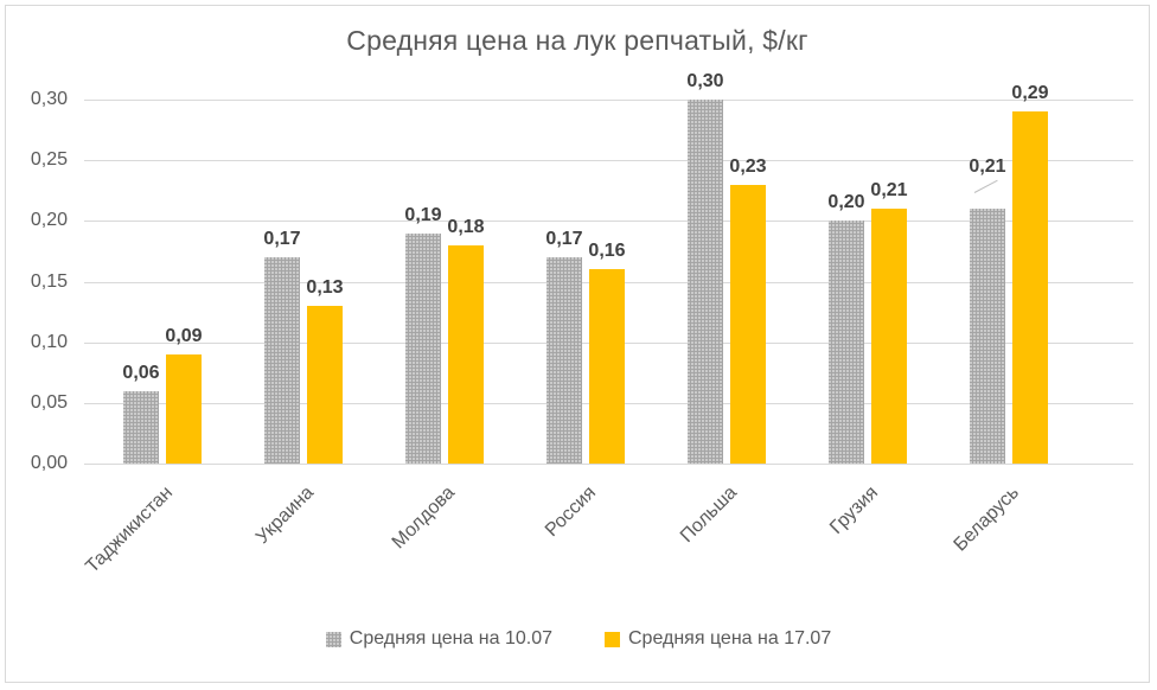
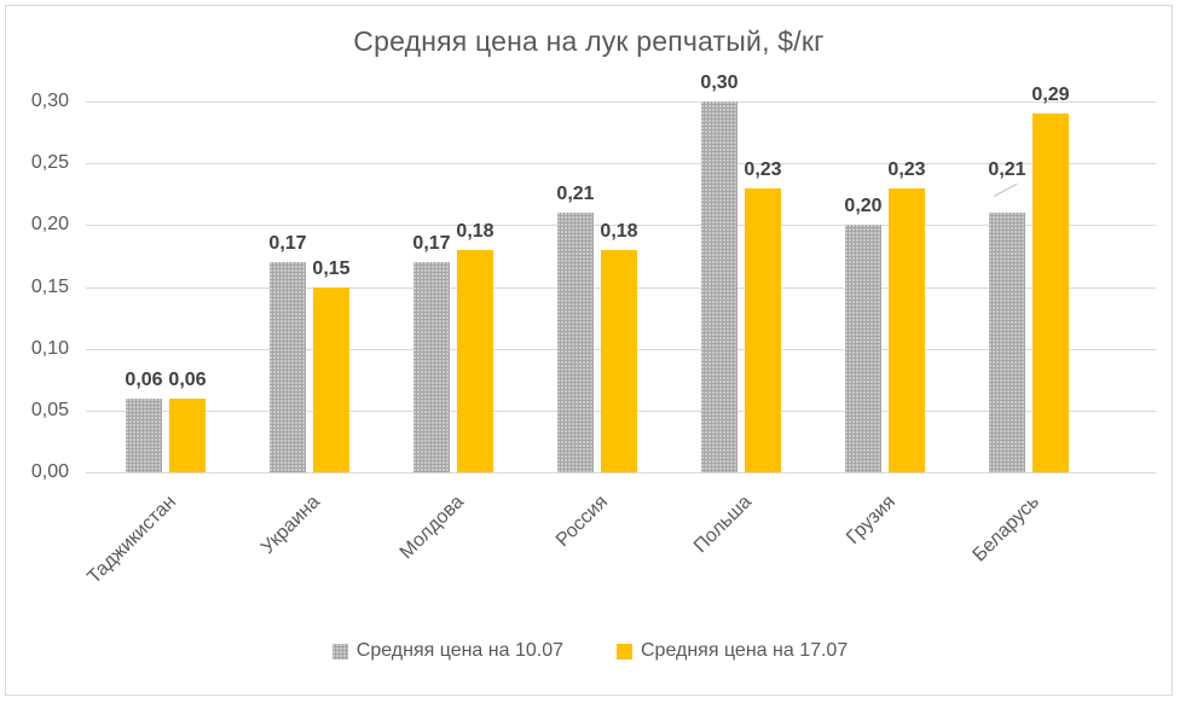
Средняя цена на 17.07/Таджикистан: 0,09 -> 0,06
Средняя цена на 17.07/Украина: 0,13 -> 0,15
Средняя цена на 10.07/Молдова: 0,19 -> 0,17
Средняя цена на 10.07/Россия: 0,17 -> 0,21
Средняя цена на 17.07/Россия: 0,16 -> 0,18
Средняя цена на 17.07/Грузия: 0,21 -> 0,23
